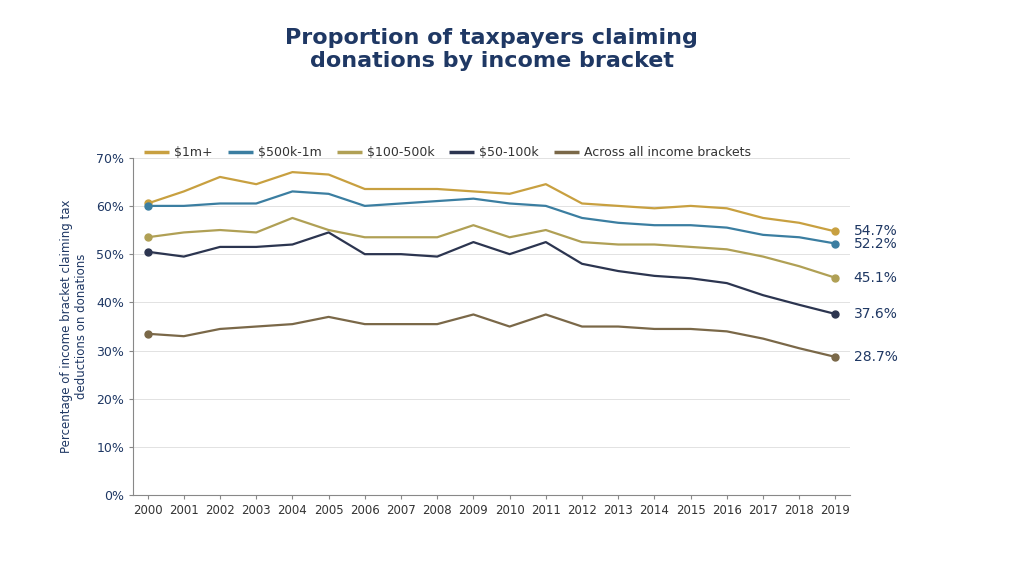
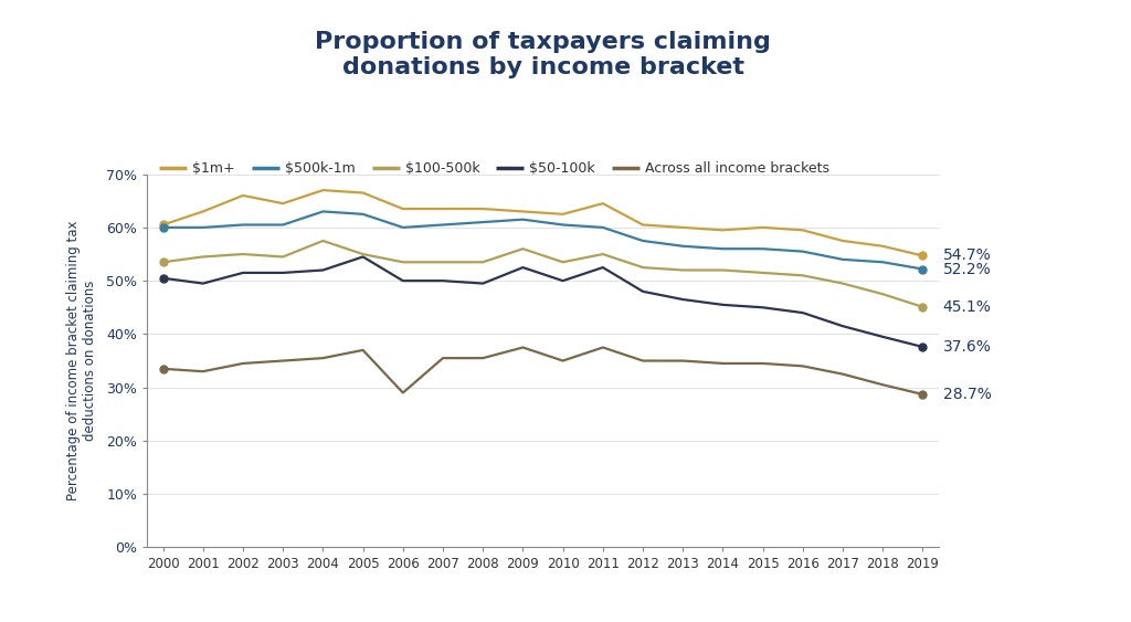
Across all income brackets/2006: 35.5% -> 29.0%
